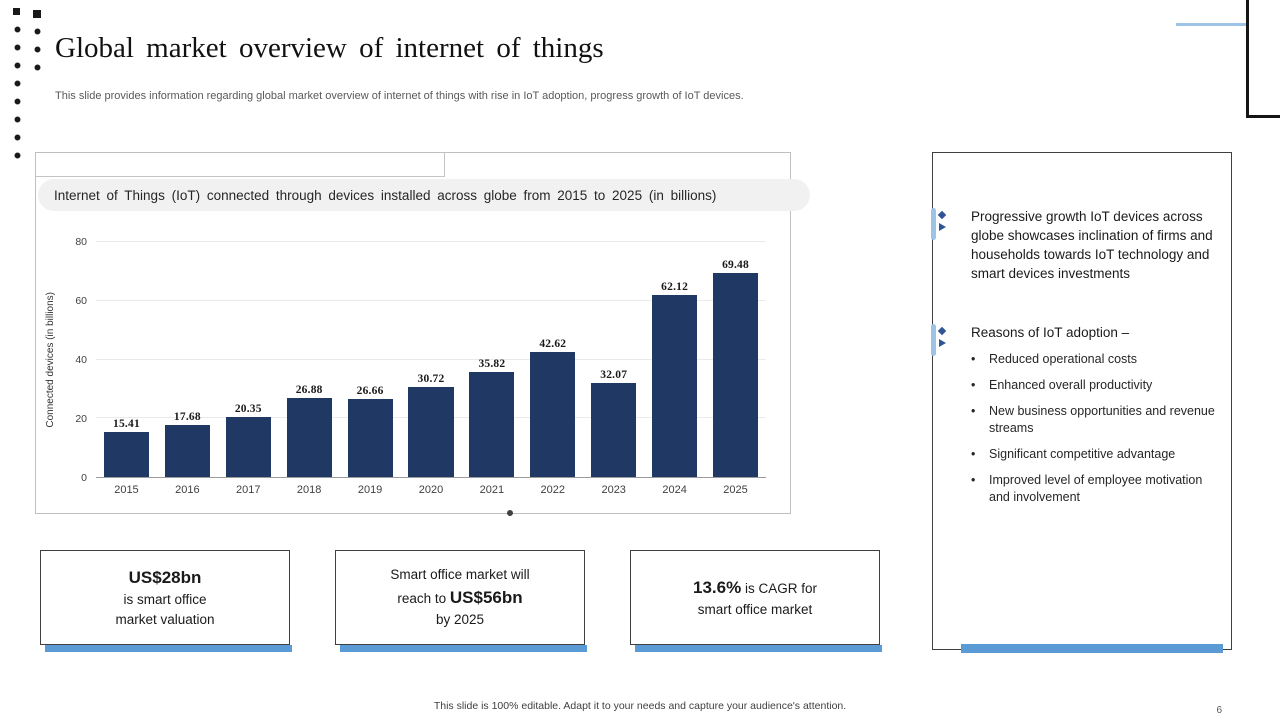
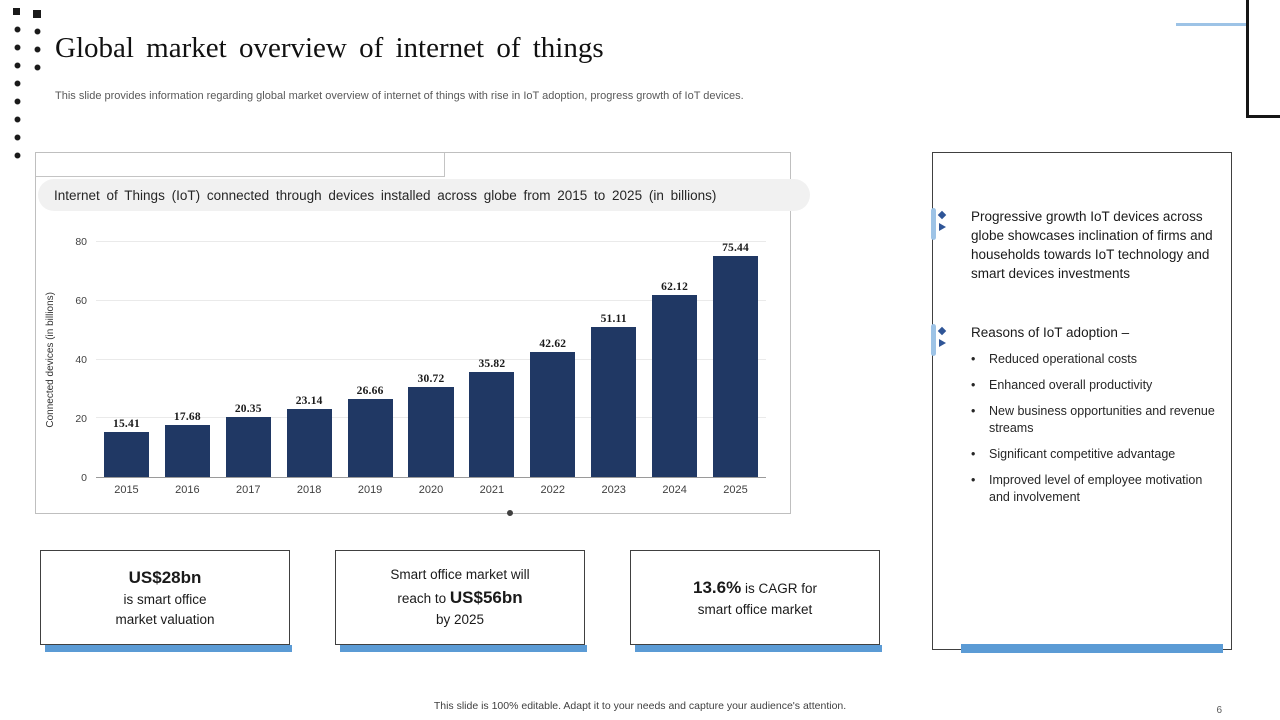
2018: 26.88 -> 23.14
2023: 32.07 -> 51.11
2025: 69.48 -> 75.44
